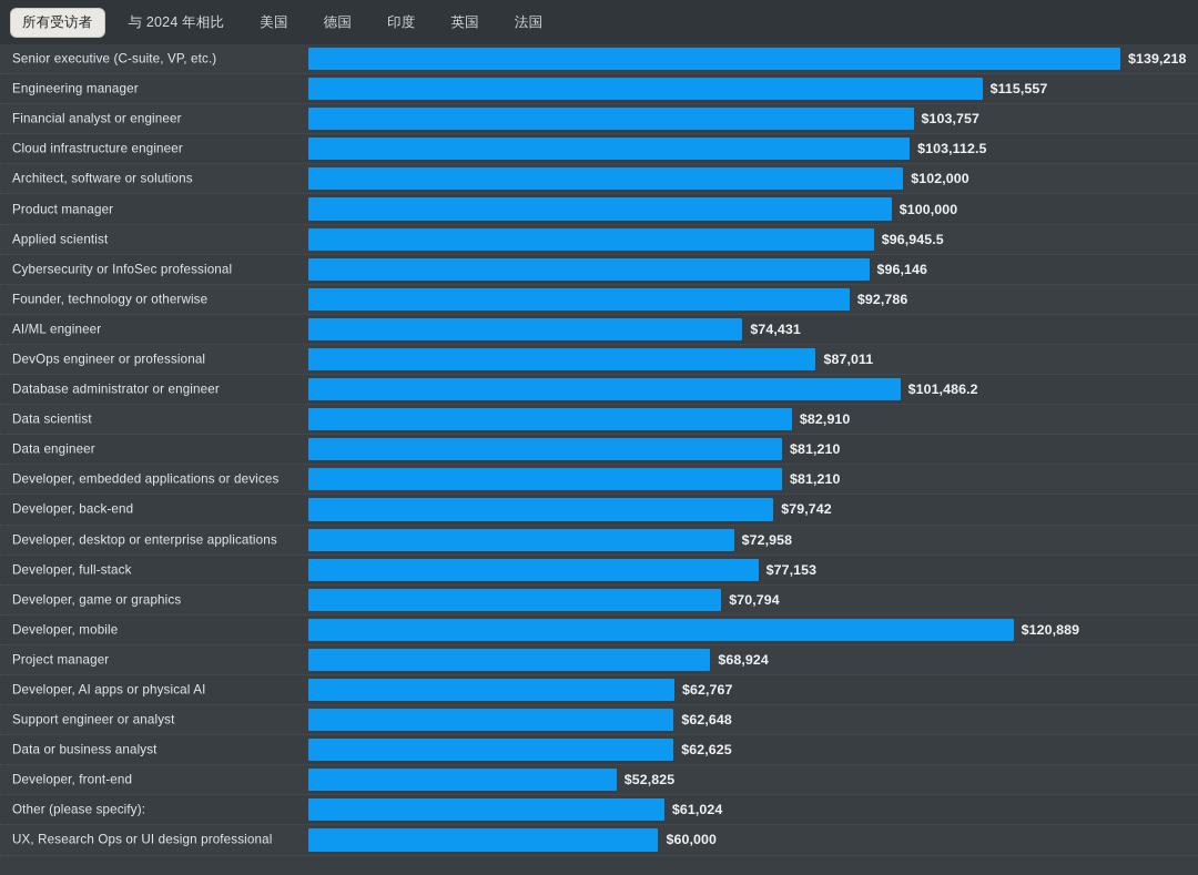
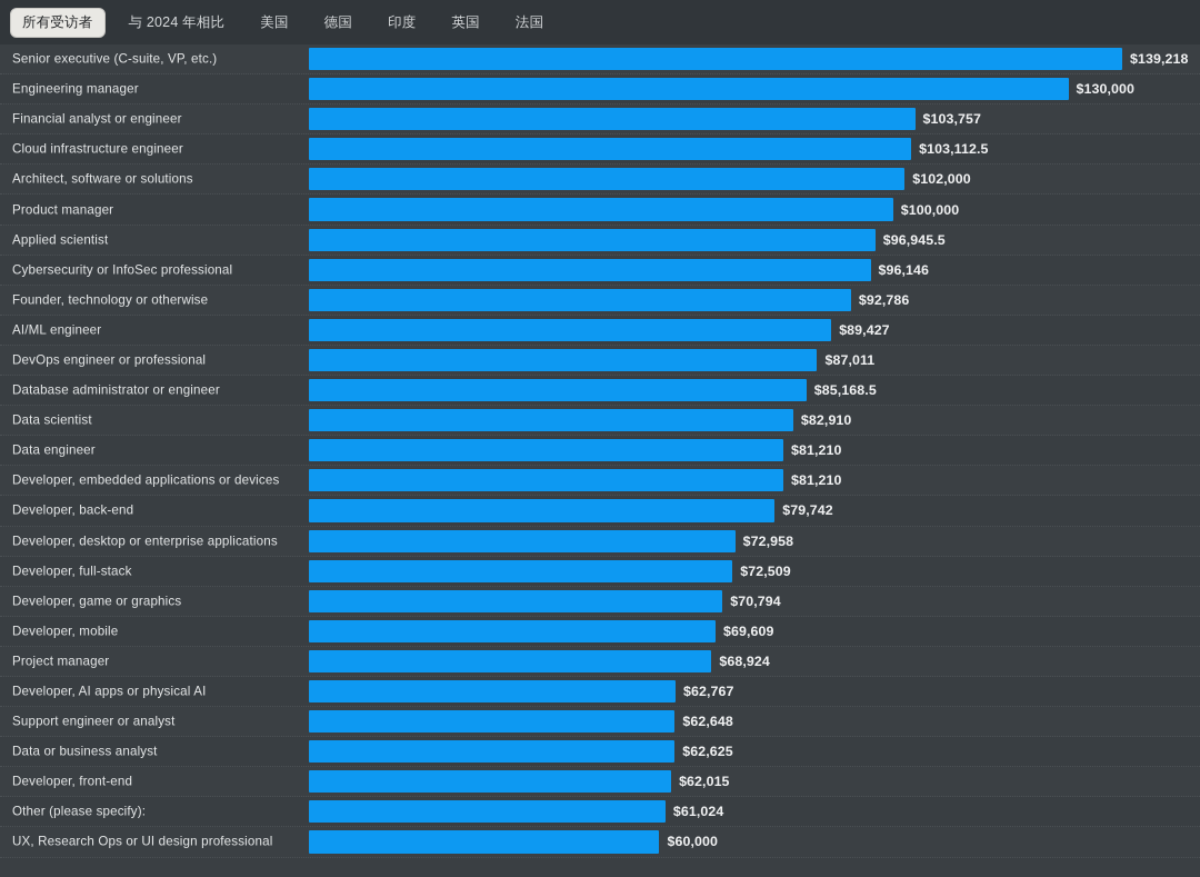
Engineering manager: $115,557 -> $130,000
AI/ML engineer: $74,431 -> $89,427
Database administrator or engineer: $101,486.2 -> $85,168.5
Developer, full-stack: $77,153 -> $72,509
Developer, mobile: $120,889 -> $69,609
Developer, front-end: $52,825 -> $62,015
